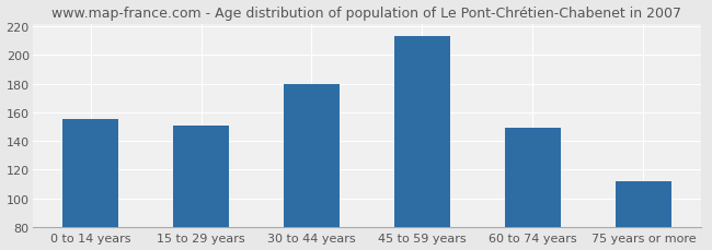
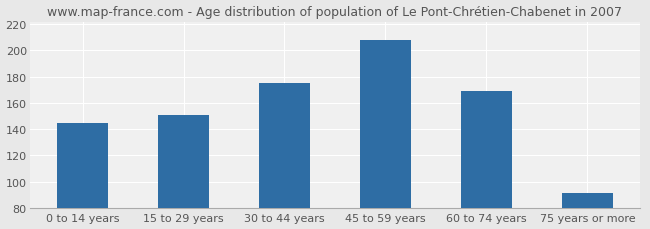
0 to 14 years: 155 -> 145
30 to 44 years: 180 -> 175
45 to 59 years: 213 -> 208
60 to 74 years: 149 -> 169
75 years or more: 112 -> 91
